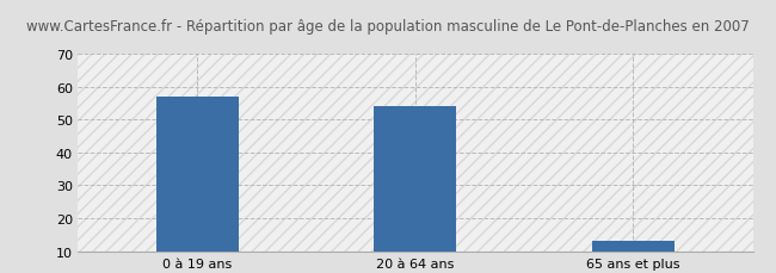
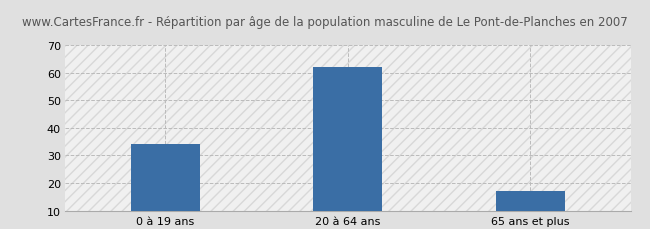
0 à 19 ans: 57 -> 34
20 à 64 ans: 54 -> 62
65 ans et plus: 13 -> 17
